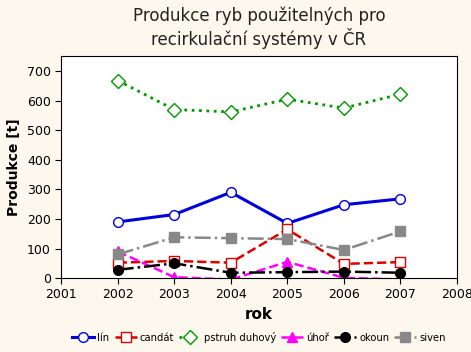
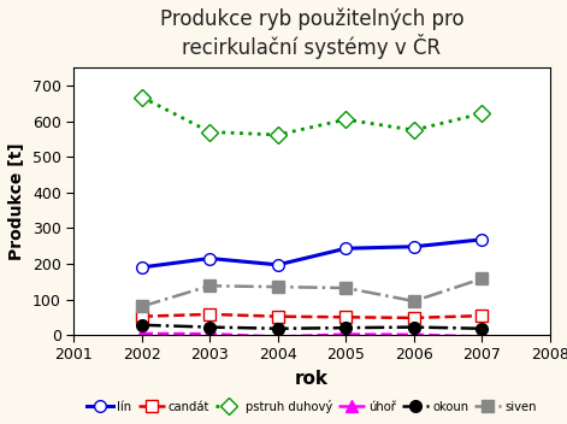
úhoř/2002: 90 -> 4
okoun/2003: 50 -> 22
lín/2004: 290 -> 197
lín/2005: 185 -> 243
candát/2005: 165 -> 50
úhoř/2005: 55 -> 2
